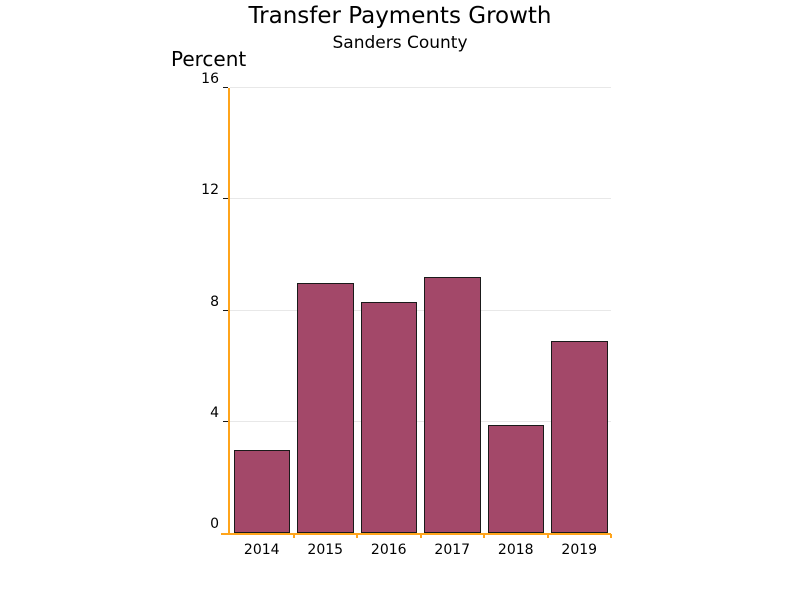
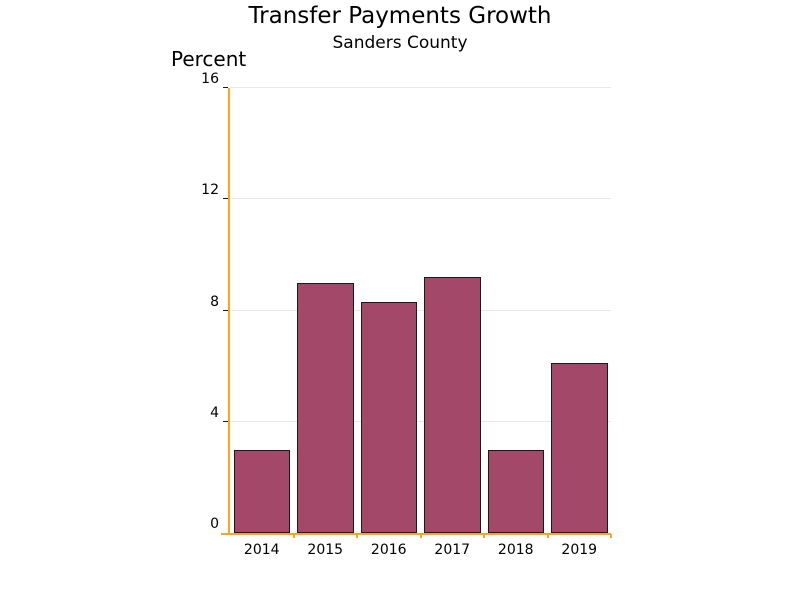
2018: 3.9 -> 3.0
2019: 6.9 -> 6.1
